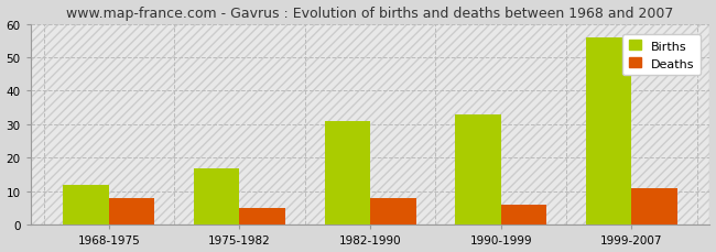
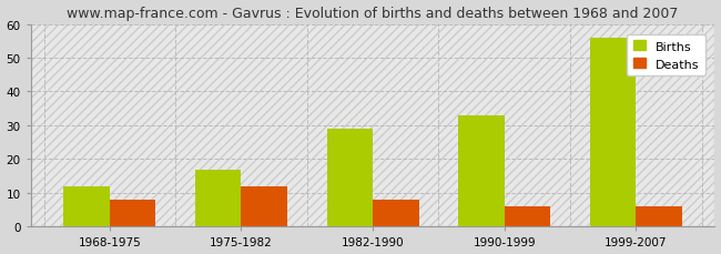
Deaths/1975-1982: 5 -> 12
Births/1982-1990: 31 -> 29
Deaths/1999-2007: 11 -> 6
